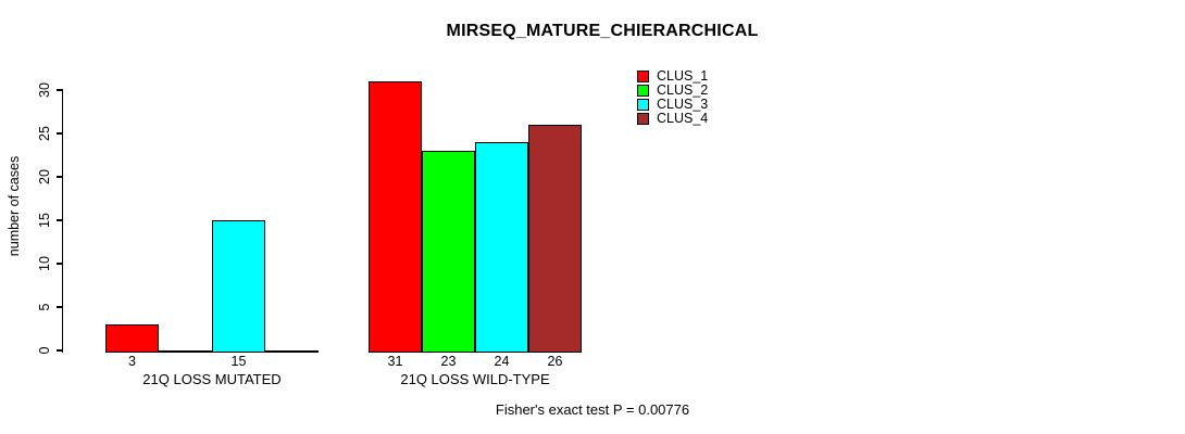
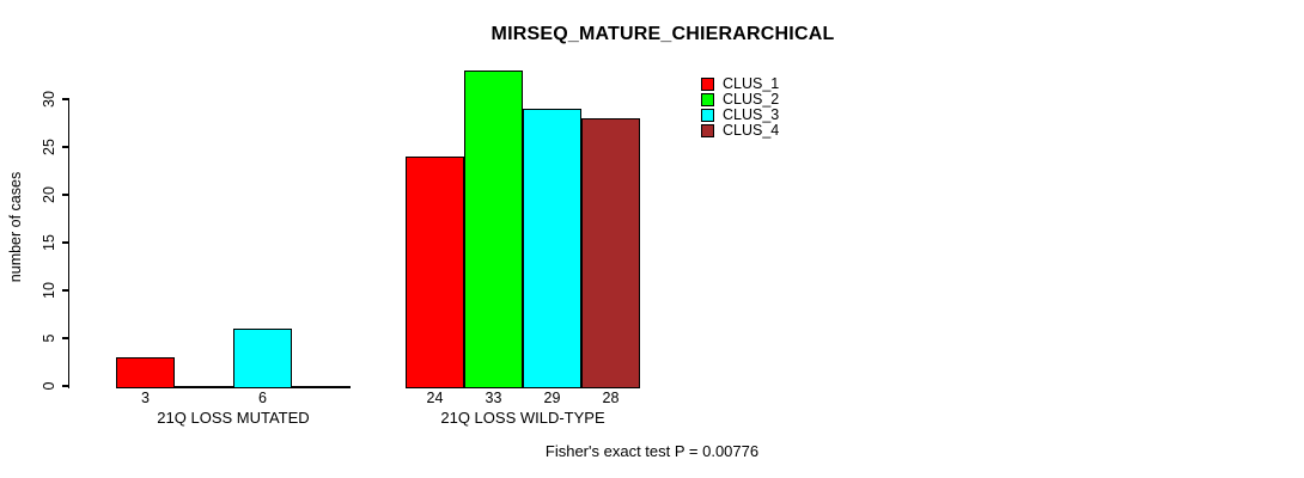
CLUS_3/21Q LOSS MUTATED: 15 -> 6
CLUS_1/21Q LOSS WILD-TYPE: 31 -> 24
CLUS_2/21Q LOSS WILD-TYPE: 23 -> 33
CLUS_3/21Q LOSS WILD-TYPE: 24 -> 29
CLUS_4/21Q LOSS WILD-TYPE: 26 -> 28
